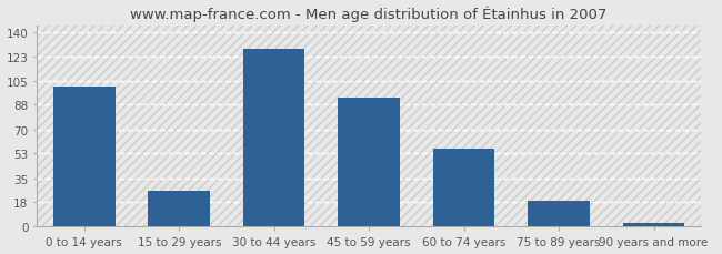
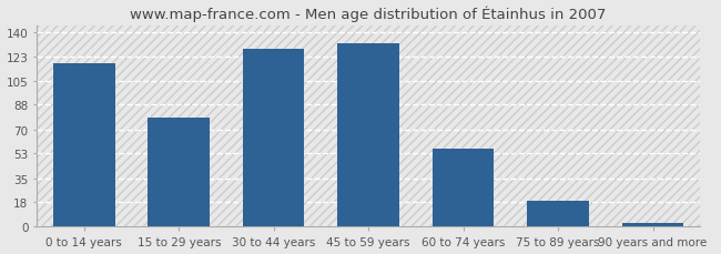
0 to 14 years: 101 -> 118
15 to 29 years: 26 -> 79
45 to 59 years: 93 -> 132
